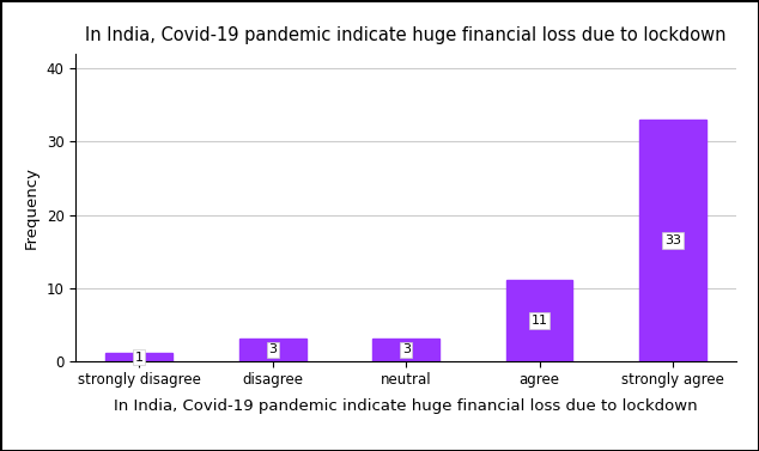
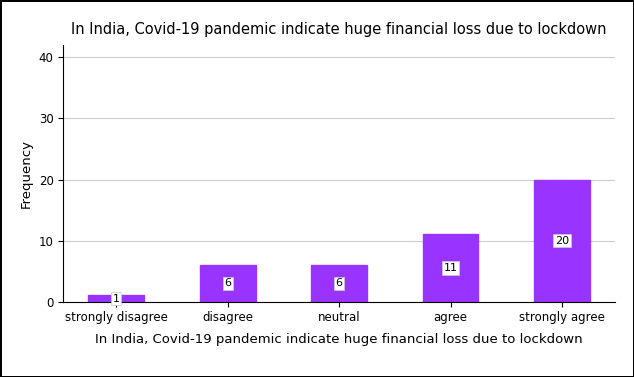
disagree: 3 -> 6
neutral: 3 -> 6
strongly agree: 33 -> 20
